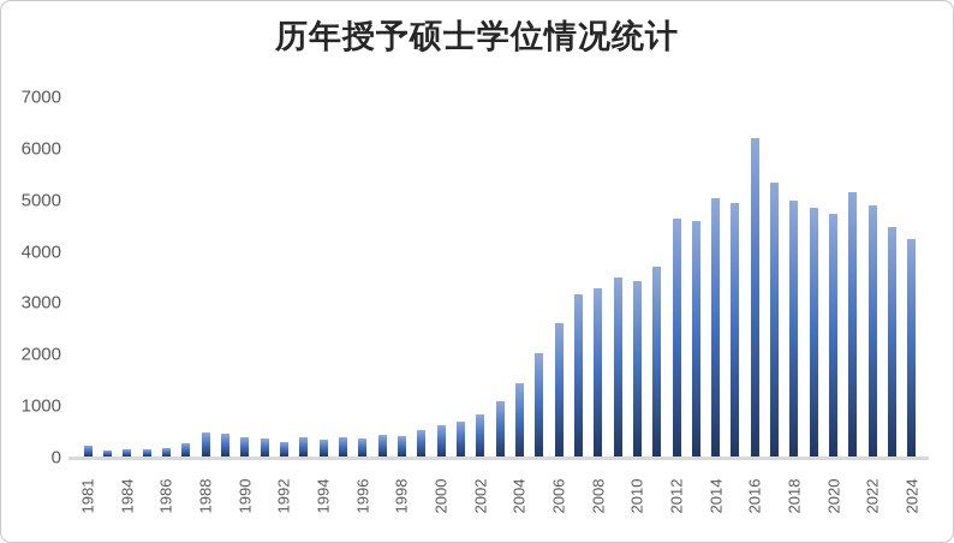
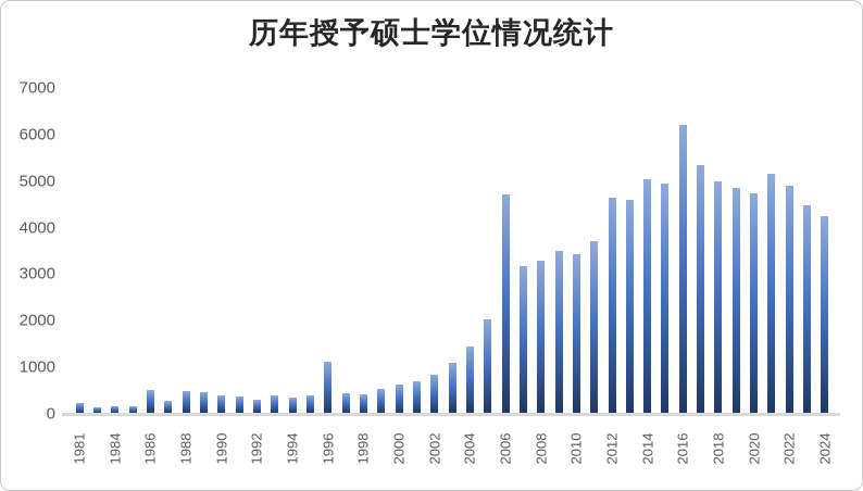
1986: 200 -> 500
1996: 400 -> 1100
2006: 2600 -> 4700
